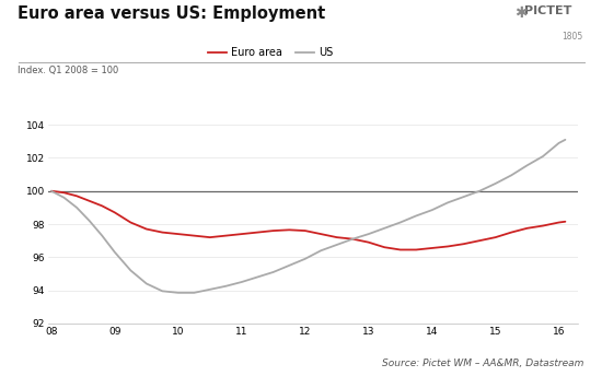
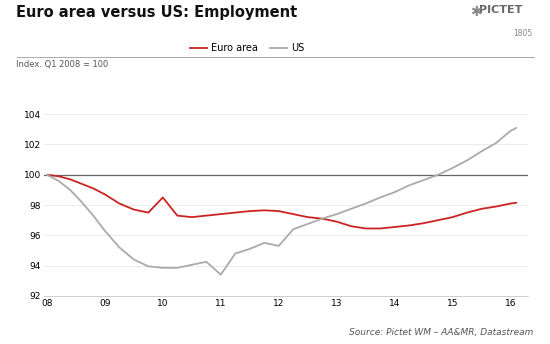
Euro area/10: 97.4 -> 98.5
US/11: 94.5 -> 93.4
US/12: 95.9 -> 95.3
